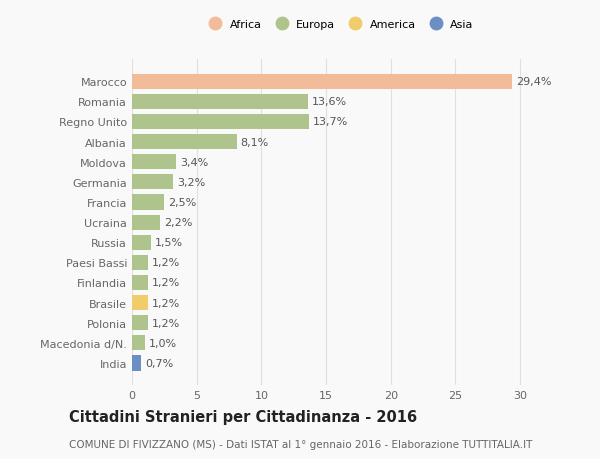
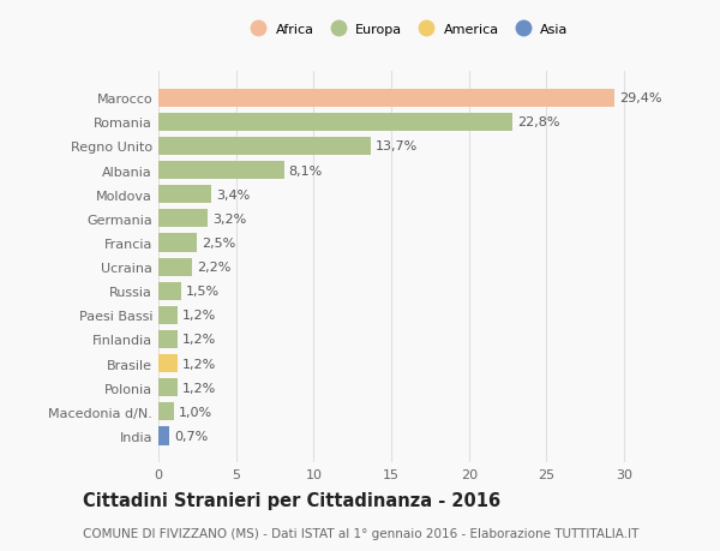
Romania: 13,6% -> 22,8%
